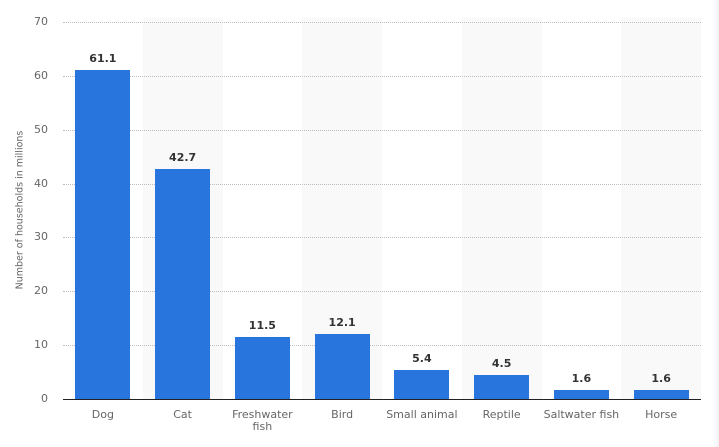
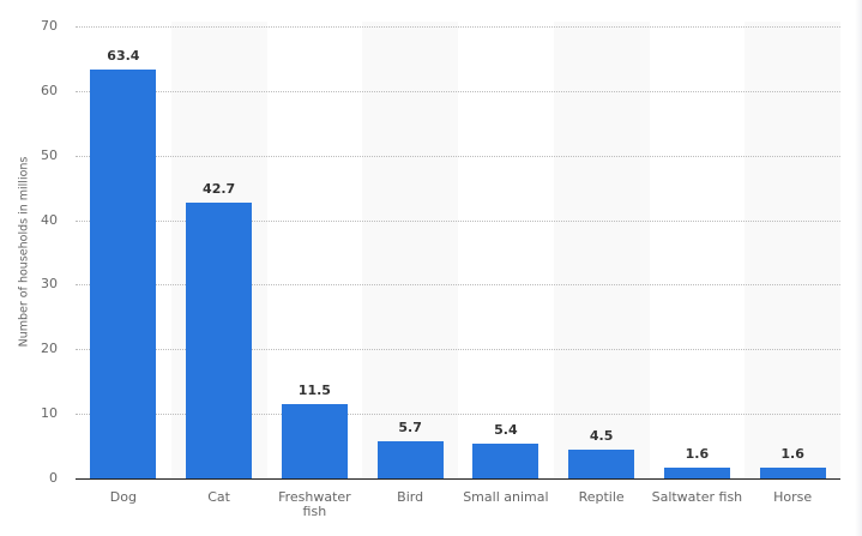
Dog: 61.1 -> 63.4
Bird: 12.1 -> 5.7
